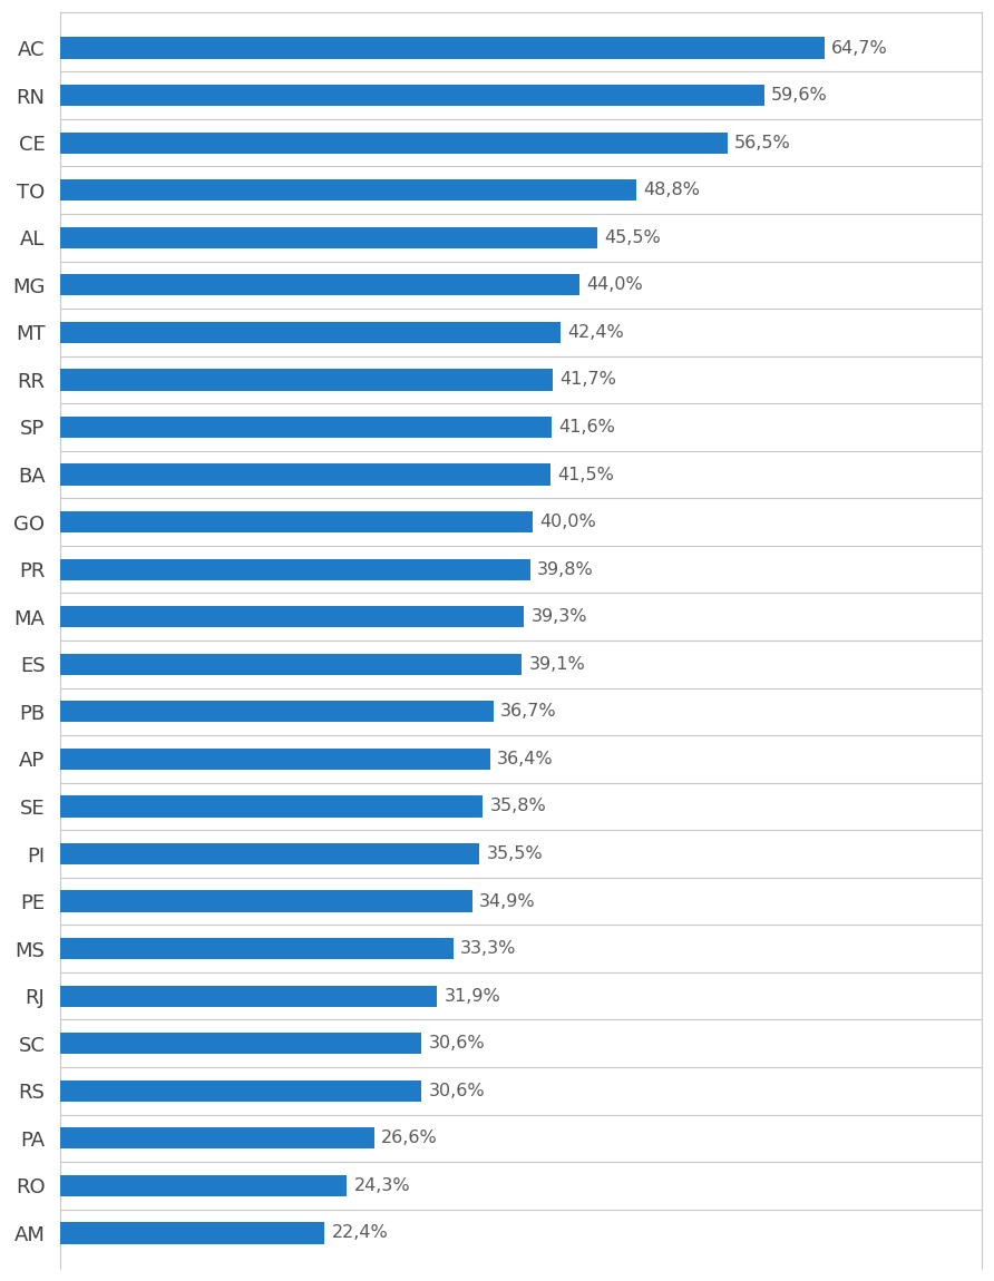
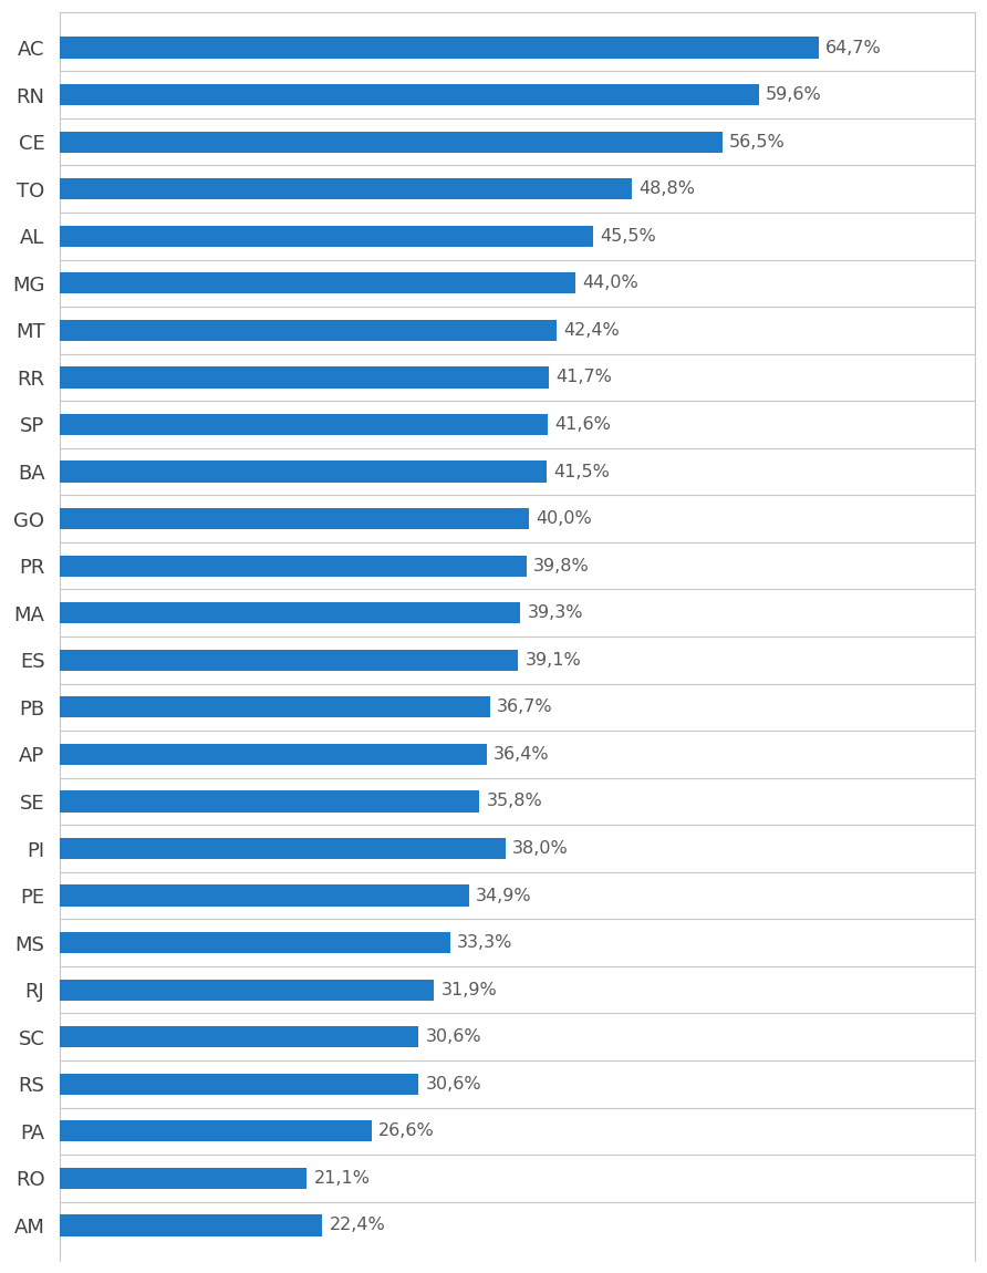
PI: 35,5% -> 38,0%
RO: 24,3% -> 21,1%
